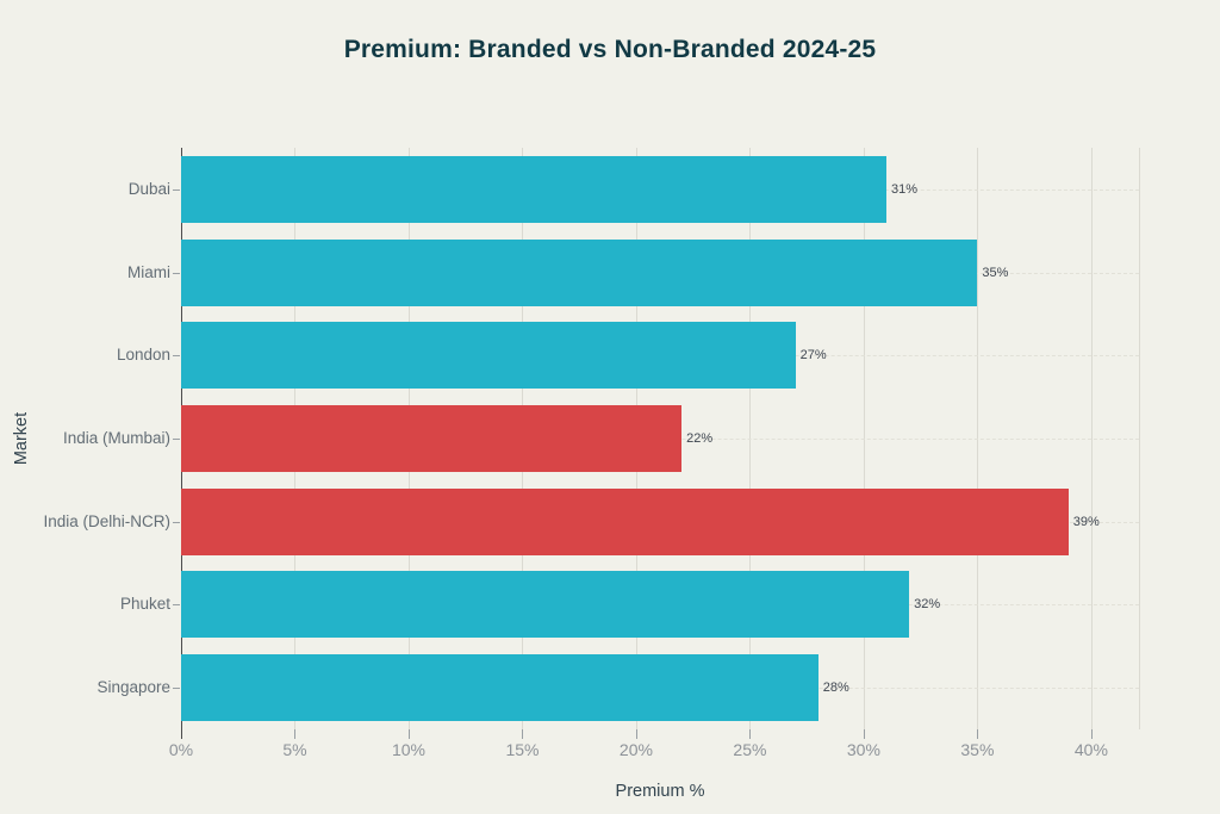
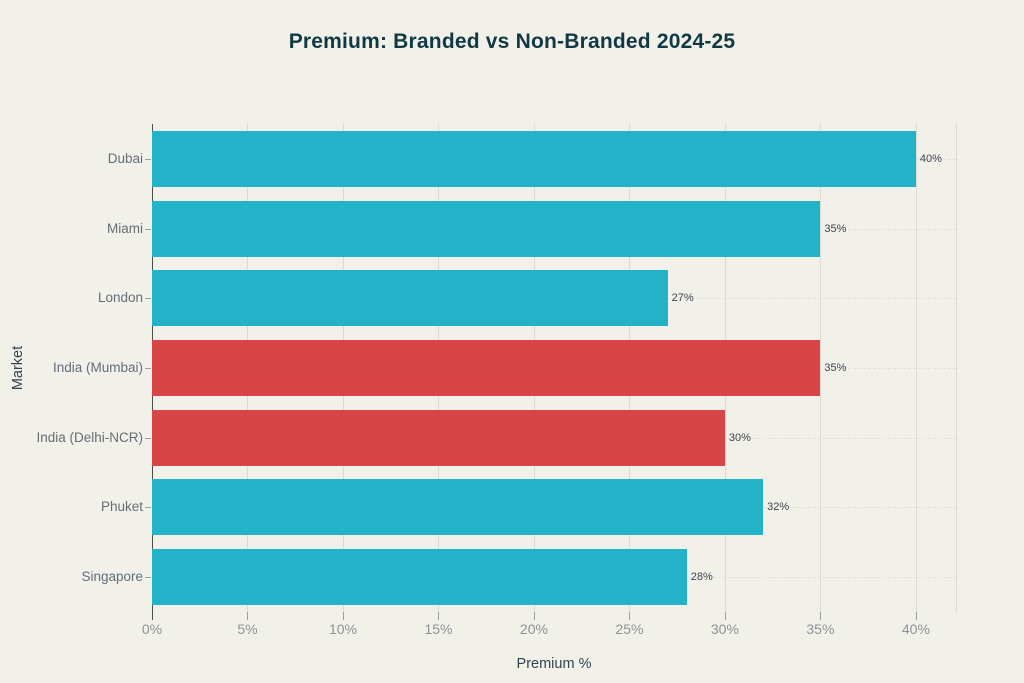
Dubai: 31% -> 40%
India (Mumbai): 22% -> 35%
India (Delhi-NCR): 39% -> 30%
